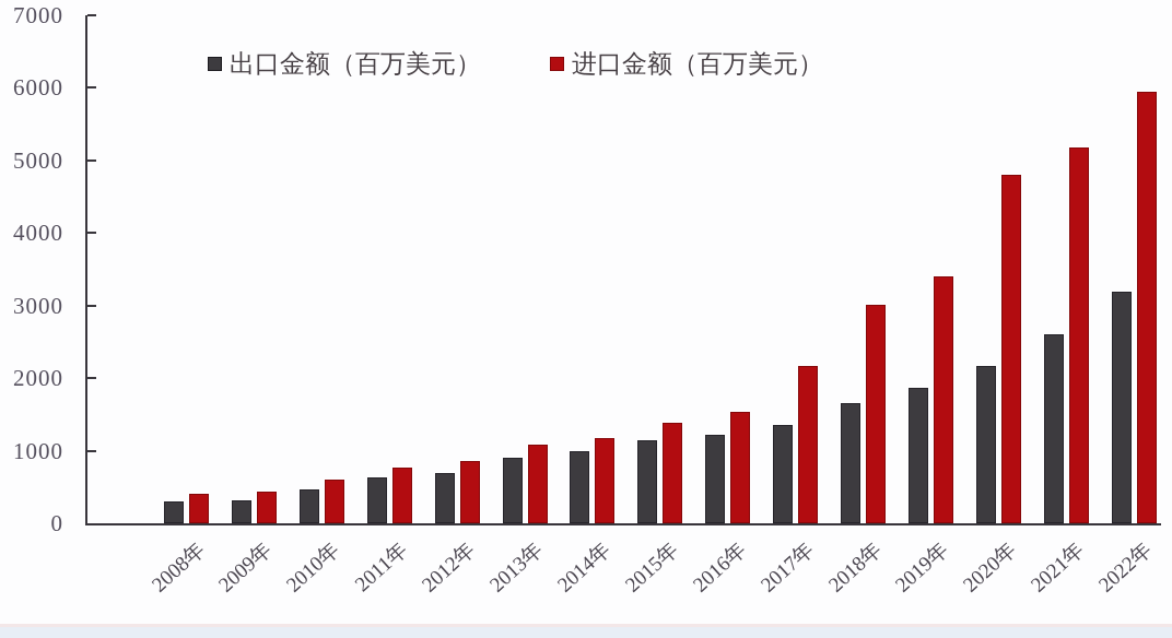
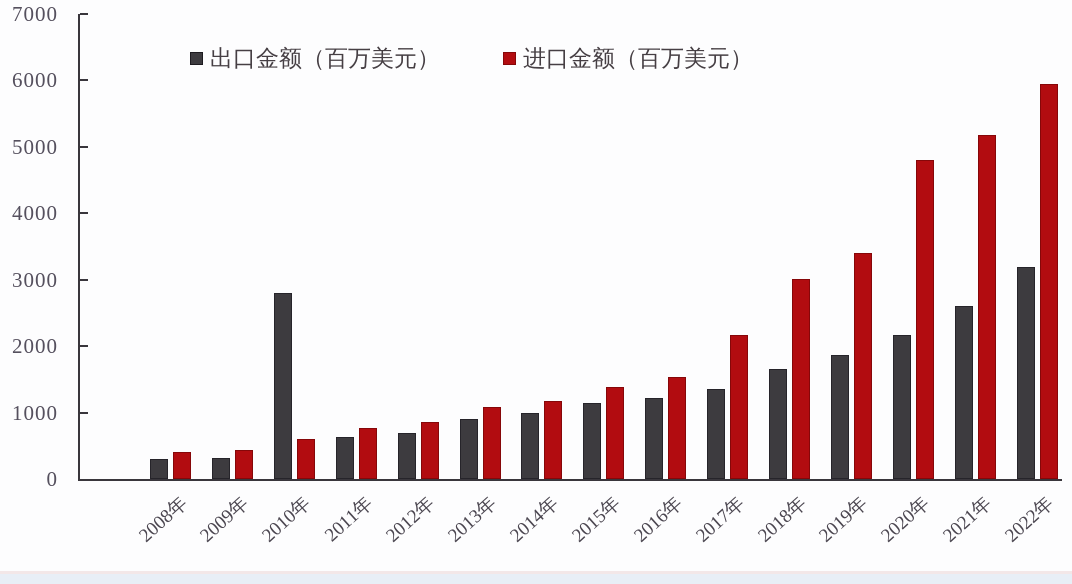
出口金额（百万美元）/2010年: 500 -> 2800
